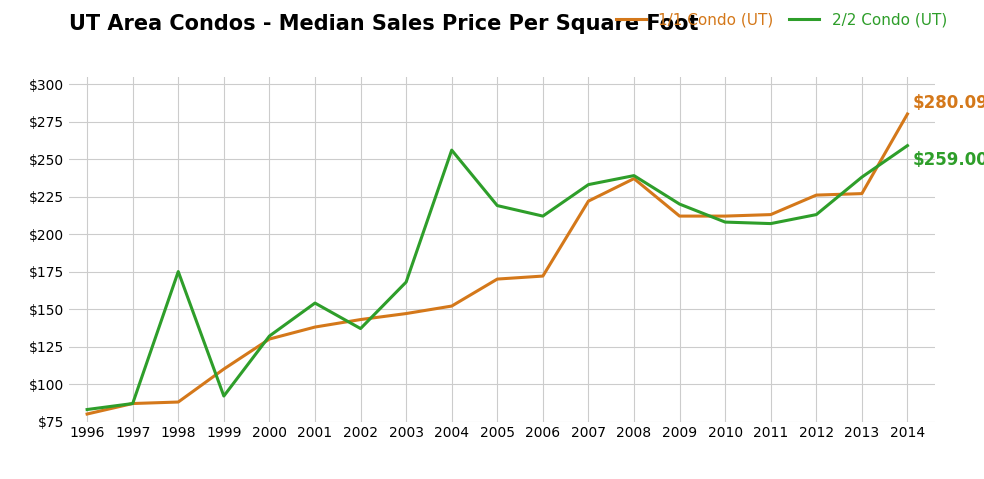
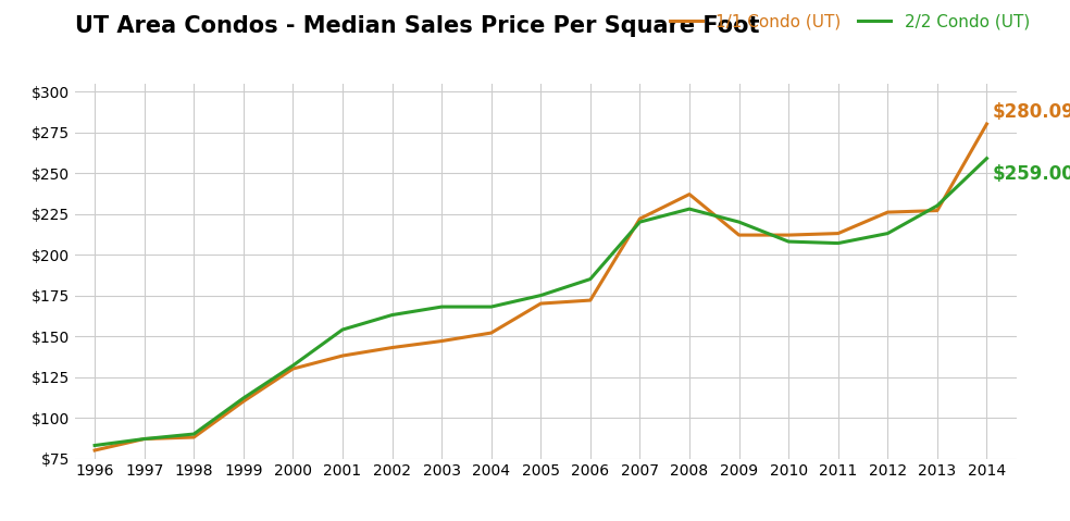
2/2 Condo (UT)/1998: $175 -> $90
2/2 Condo (UT)/1999: $92 -> $112
2/2 Condo (UT)/2002: $137 -> $163
2/2 Condo (UT)/2004: $256 -> $168
2/2 Condo (UT)/2005: $219 -> $175
2/2 Condo (UT)/2006: $212 -> $185
2/2 Condo (UT)/2007: $233 -> $220
2/2 Condo (UT)/2008: $239 -> $228
2/2 Condo (UT)/2013: $238 -> $230
